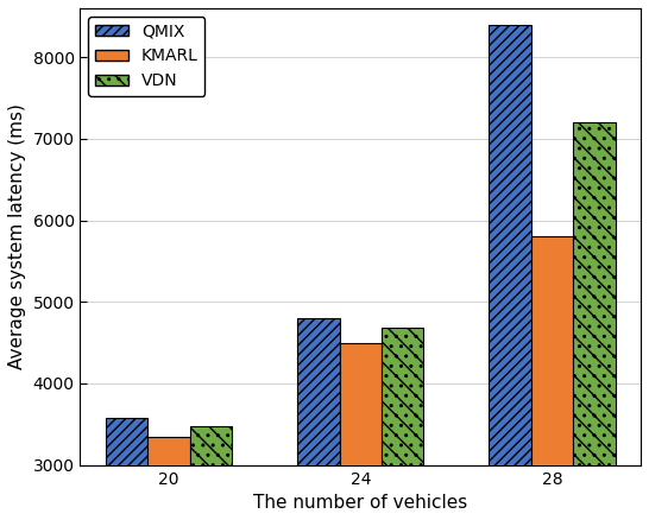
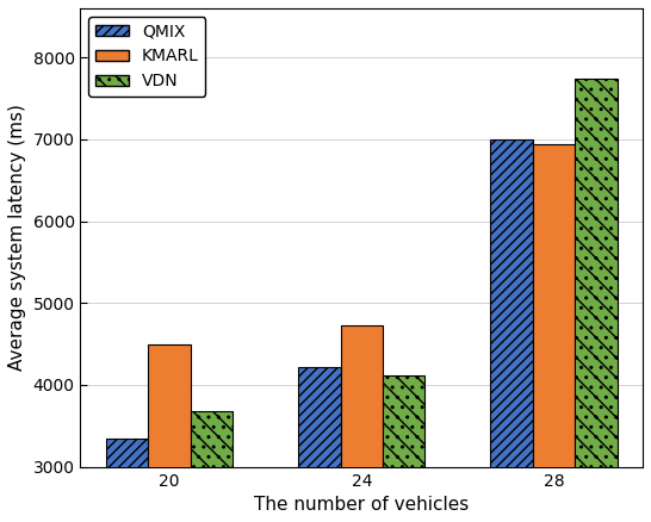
QMIX/20: 3580 -> 3340
KMARL/20: 3350 -> 4500
VDN/20: 3470 -> 3680
QMIX/24: 4800 -> 4220
KMARL/24: 4500 -> 4720
VDN/24: 4680 -> 4120
QMIX/28: 8400 -> 7000
KMARL/28: 5800 -> 6940
VDN/28: 7200 -> 7740
